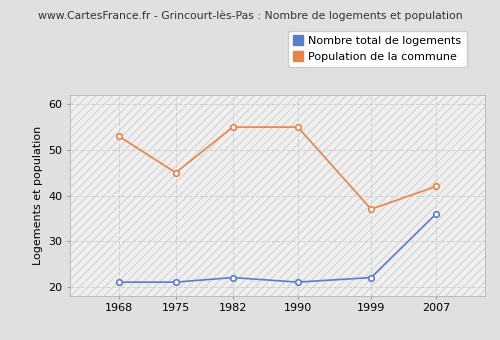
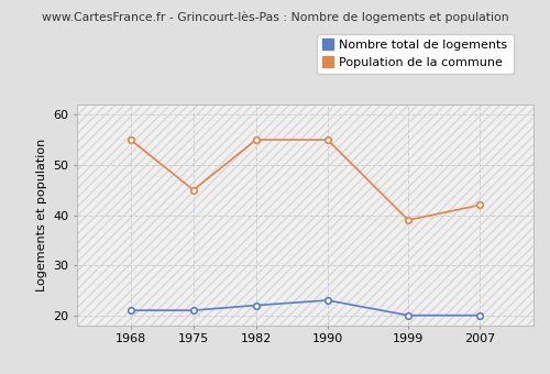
Population de la commune/1968: 53 -> 55
Nombre total de logements/1990: 21 -> 23
Nombre total de logements/1999: 22 -> 20
Population de la commune/1999: 37 -> 39
Nombre total de logements/2007: 36 -> 20
